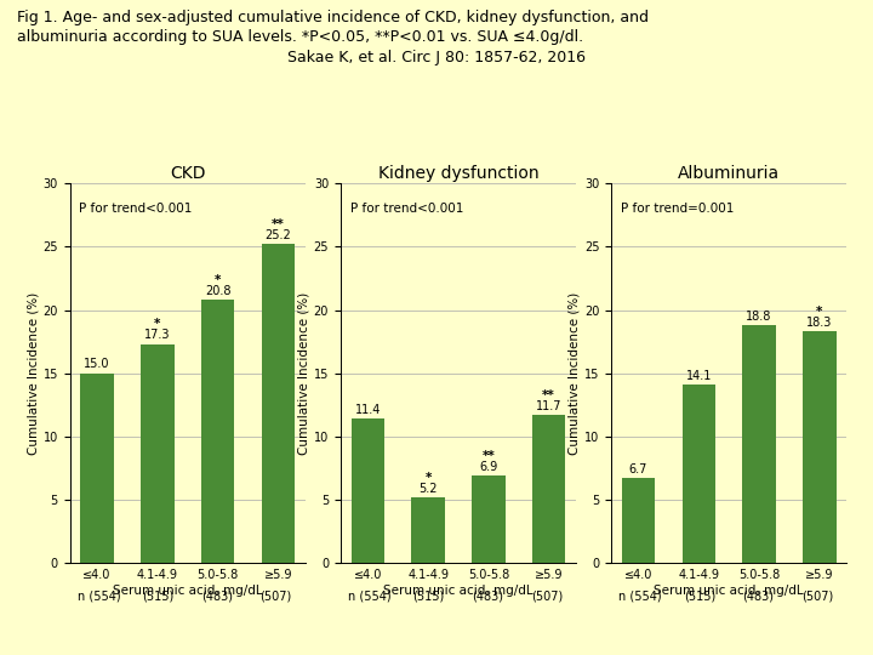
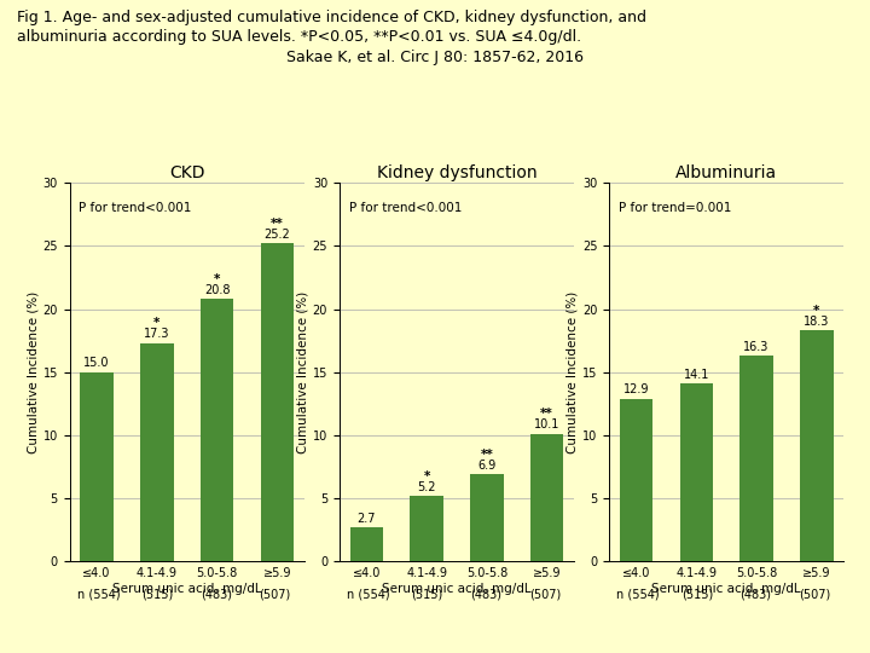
Kidney dysfunction/≤4.0: 11.4 -> 2.7
Kidney dysfunction/≥5.9: 11.7 -> 10.1
Albuminuria/≤4.0: 6.7 -> 12.9
Albuminuria/5.0-5.8: 18.8 -> 16.3
